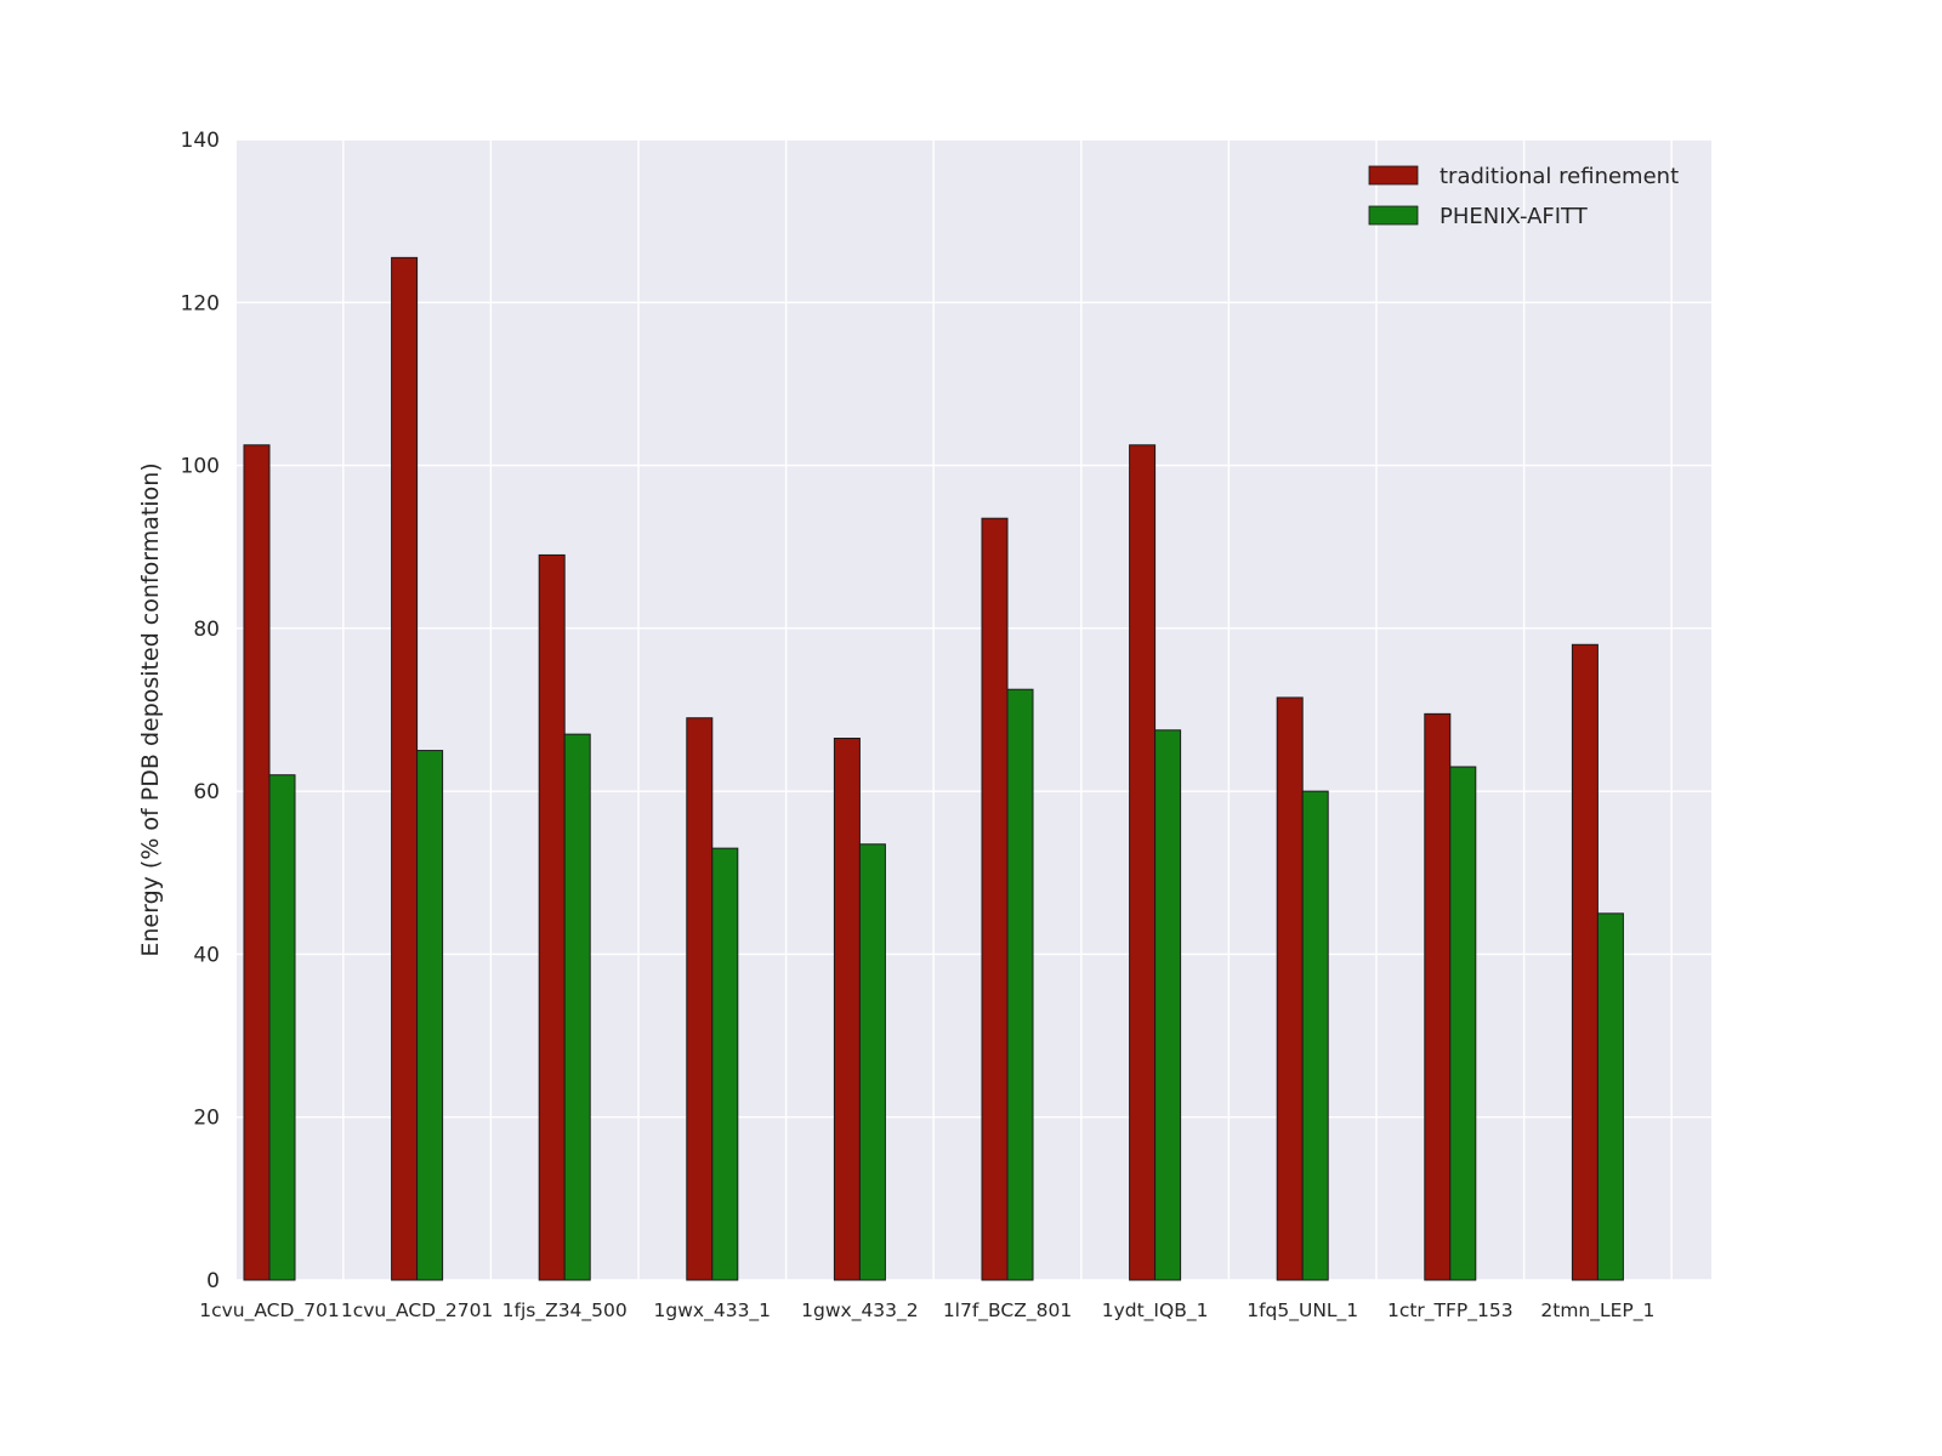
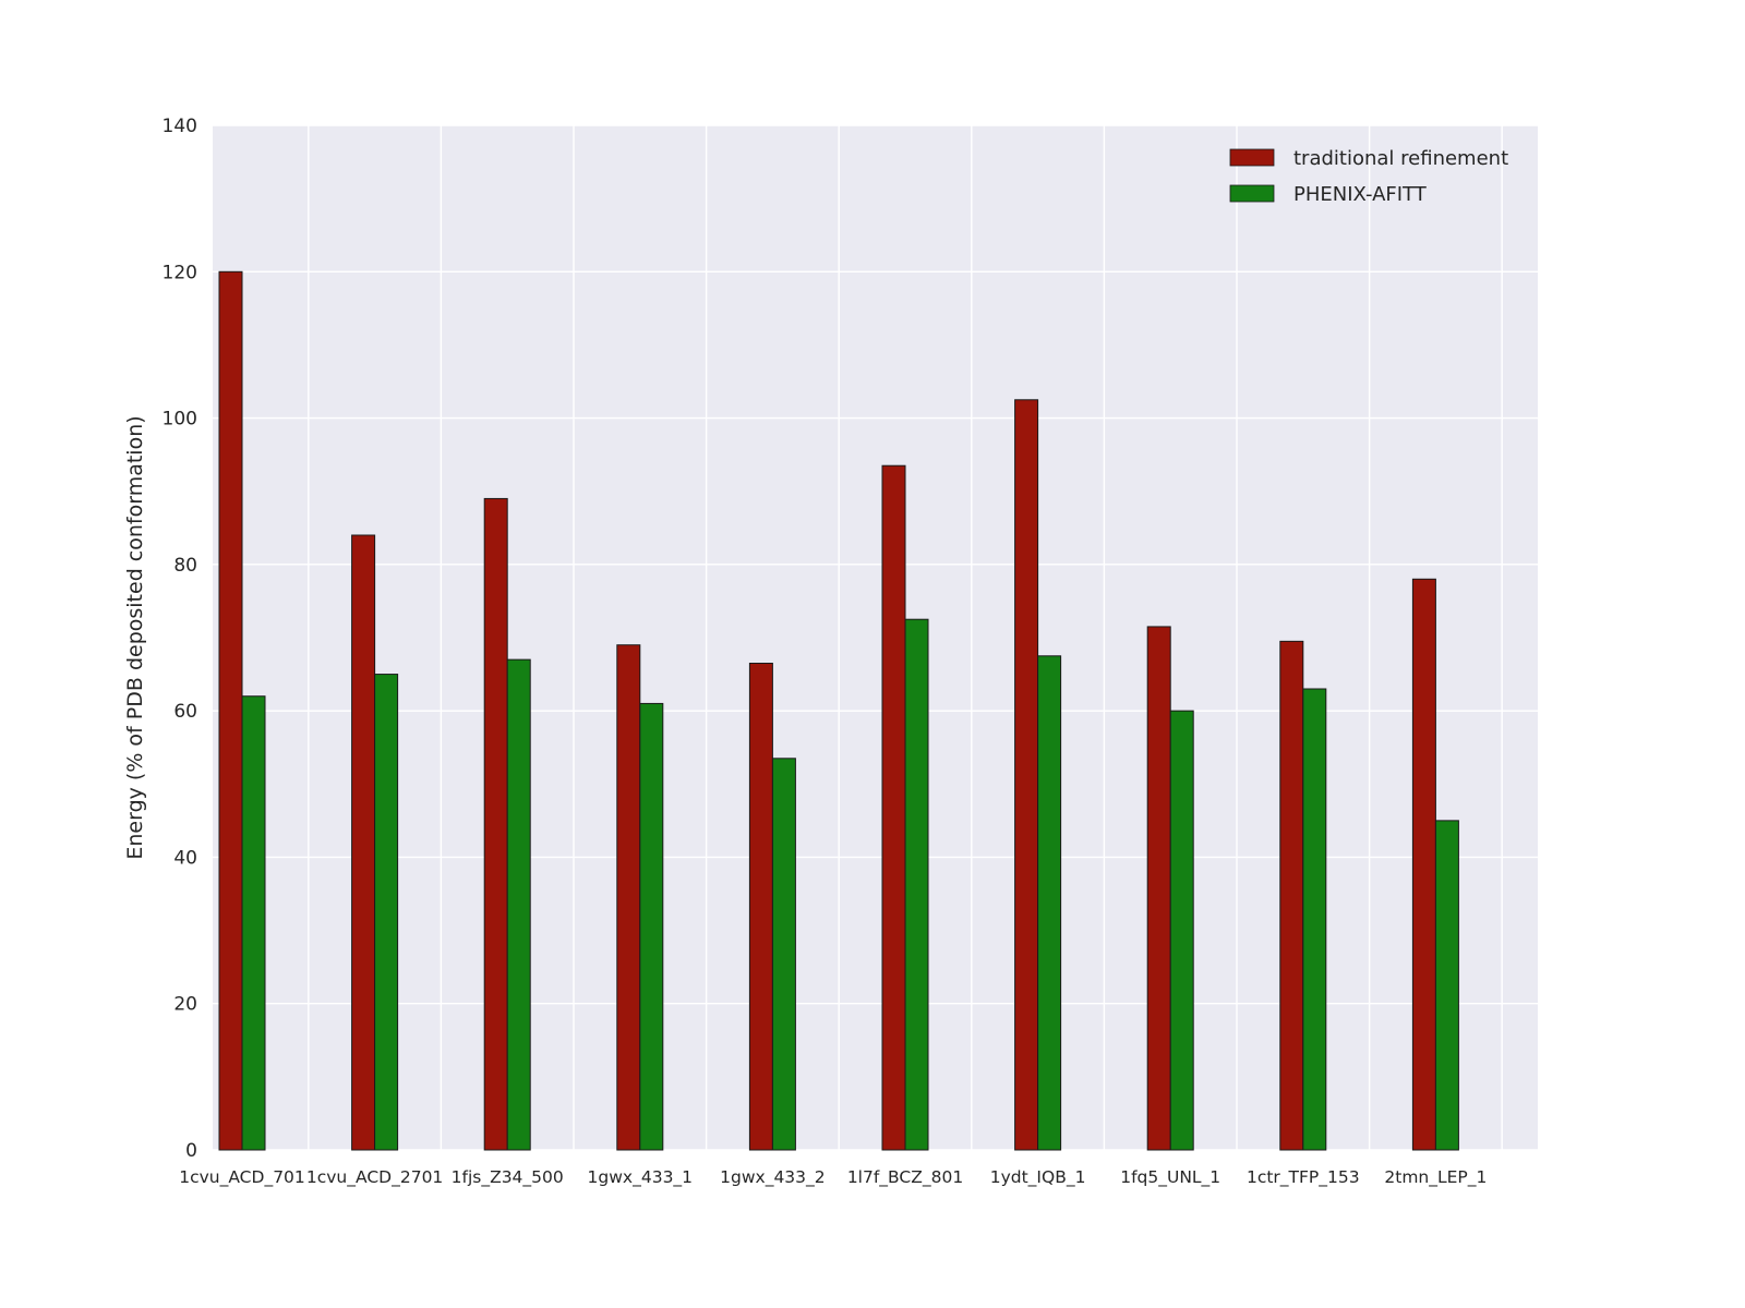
traditional refinement/1cvu_ACD_701: 102 -> 120
traditional refinement/1cvu_ACD_2701: 126 -> 84
PHENIX-AFITT/1gwx_433_1: 53 -> 61
